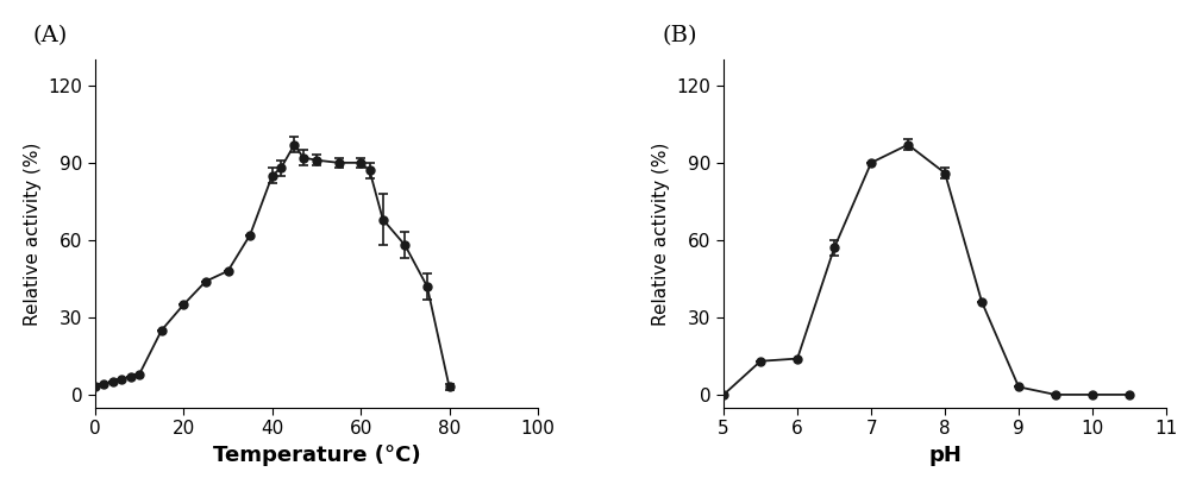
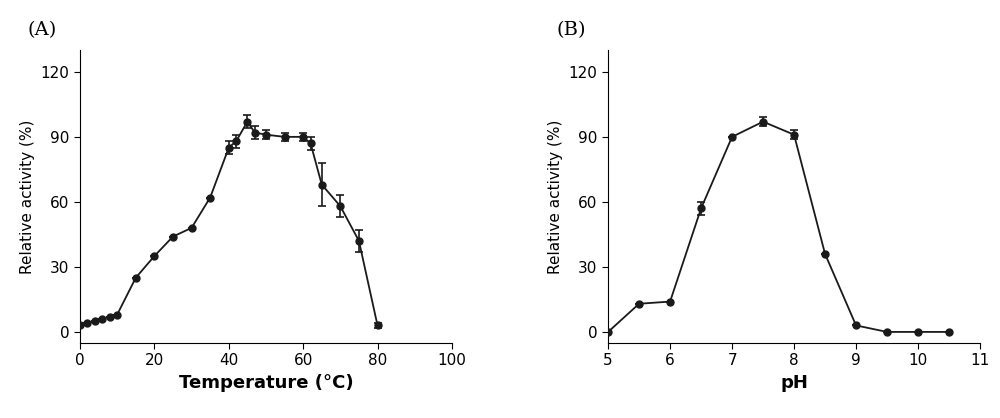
8: 86 -> 91
